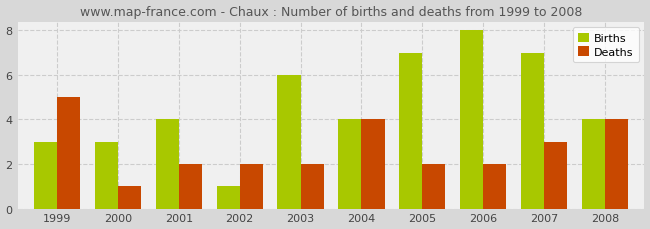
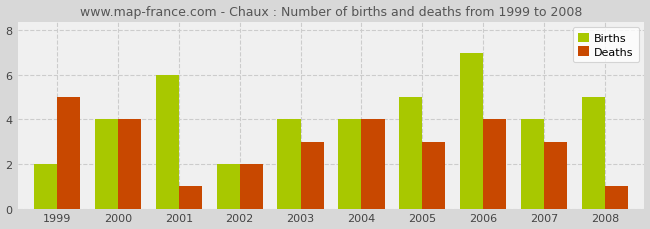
Births/1999: 3 -> 2
Births/2000: 3 -> 4
Deaths/2000: 1 -> 4
Births/2001: 4 -> 6
Deaths/2001: 2 -> 1
Births/2002: 1 -> 2
Births/2003: 6 -> 4
Deaths/2003: 2 -> 3
Births/2005: 7 -> 5
Deaths/2005: 2 -> 3
Births/2006: 8 -> 7
Deaths/2006: 2 -> 4
Births/2007: 7 -> 4
Births/2008: 4 -> 5
Deaths/2008: 4 -> 1
